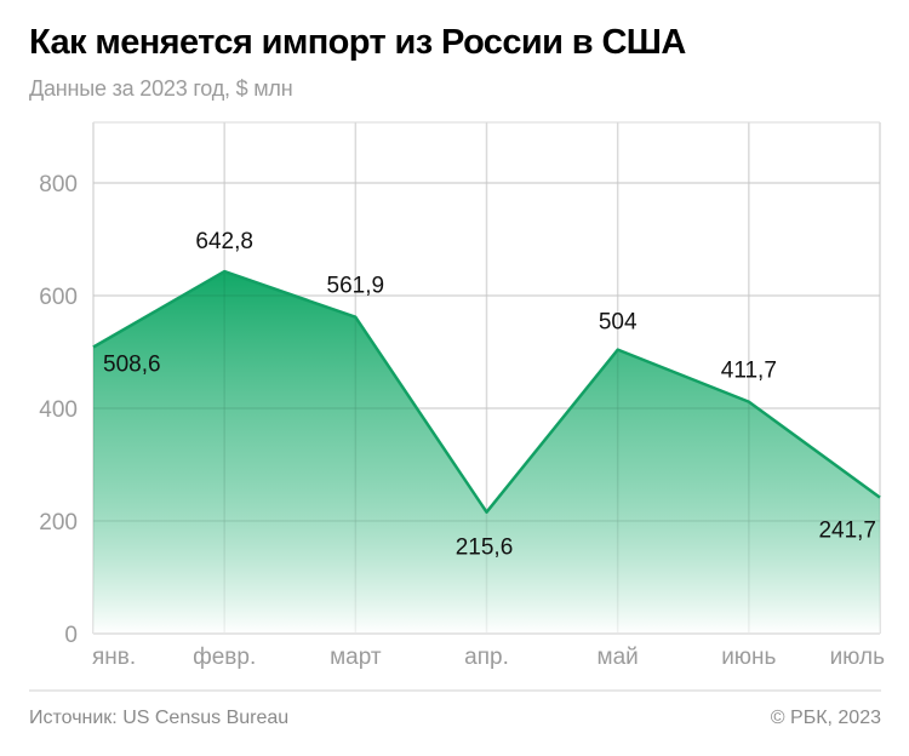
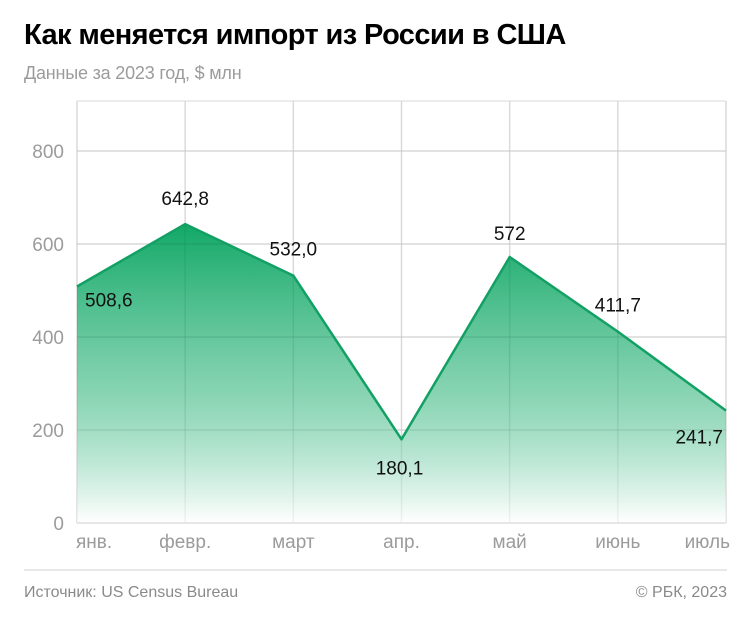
март: 561,9 -> 532,0
апр.: 215,6 -> 180,1
май: 504 -> 572
